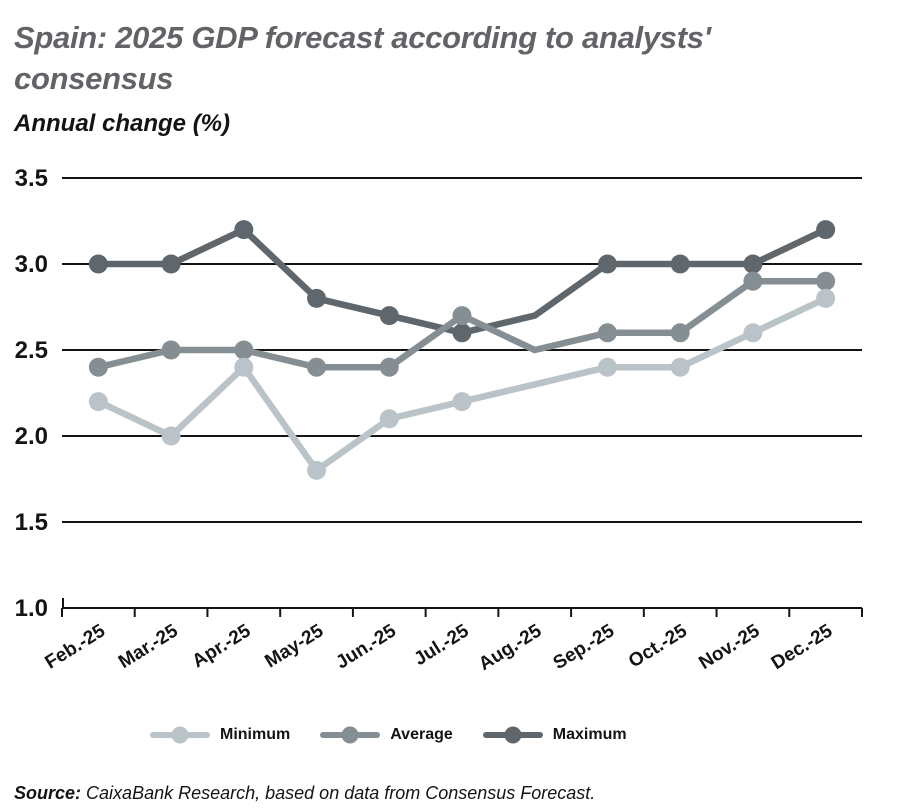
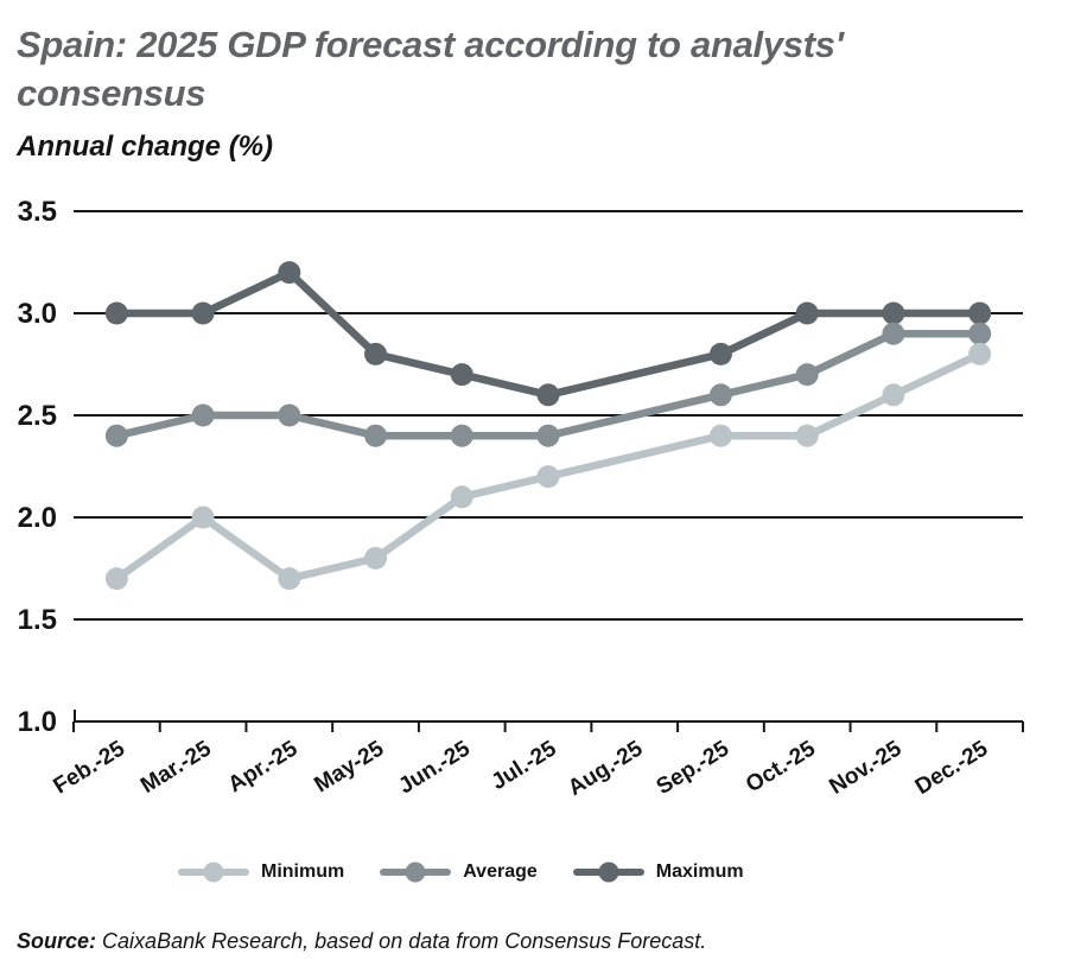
Minimum/Feb.-25: 2.2 -> 1.7
Minimum/Apr.-25: 2.4 -> 1.7
Average/Jul.-25: 2.7 -> 2.4
Maximum/Sep.-25: 3.0 -> 2.8
Average/Oct.-25: 2.6 -> 2.7
Maximum/Dec.-25: 3.2 -> 3.0
